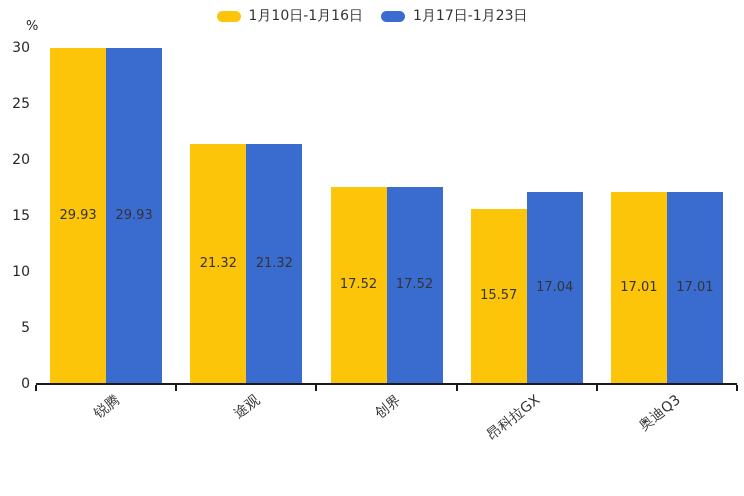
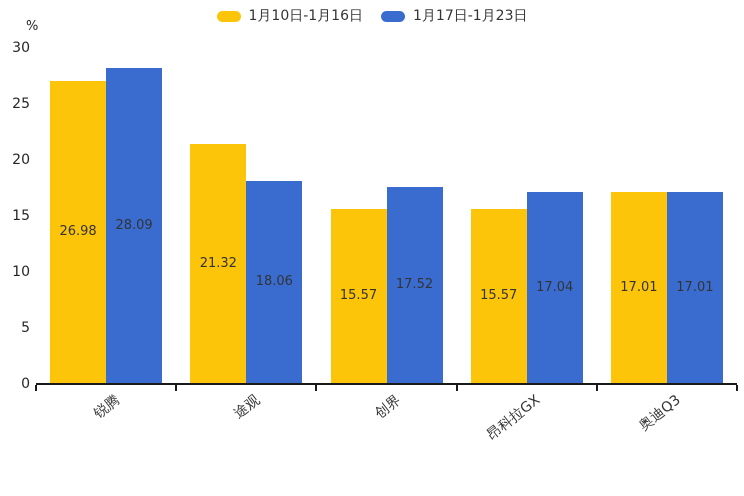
1月10日-1月16日/锐腾: 29.93 -> 26.98
1月17日-1月23日/锐腾: 29.93 -> 28.09
1月17日-1月23日/途观: 21.32 -> 18.06
1月10日-1月16日/创界: 17.52 -> 15.57
